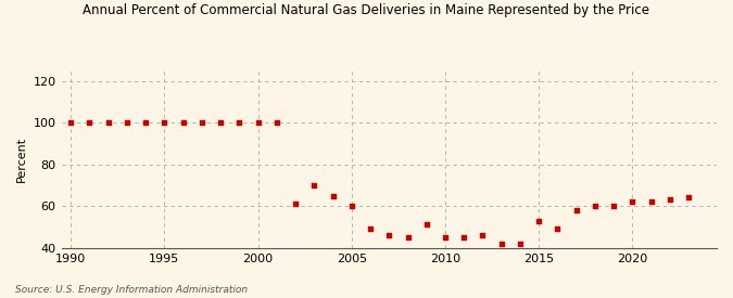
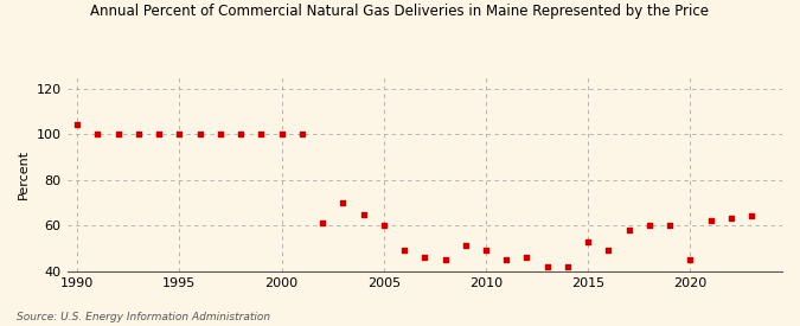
1990: 100 -> 104
2010: 45 -> 49
2020: 62 -> 45
